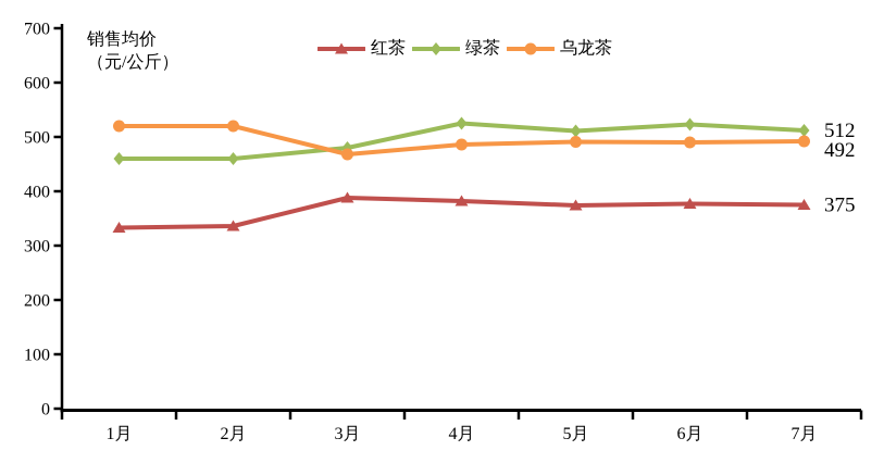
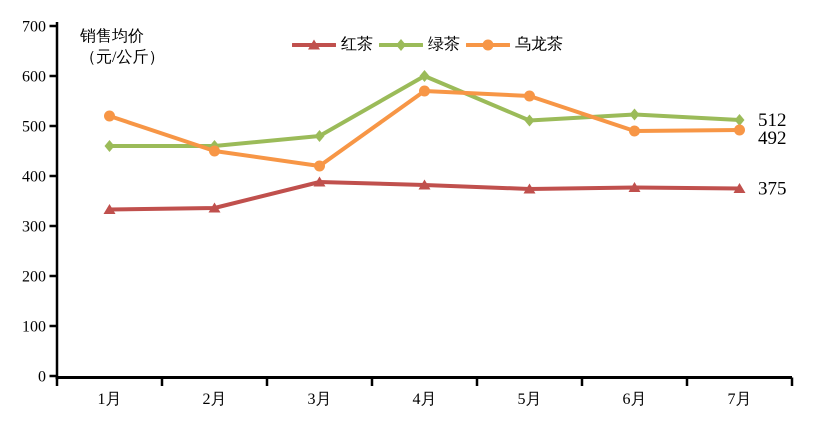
乌龙茶/2月: 520 -> 450
乌龙茶/3月: 470 -> 420
绿茶/4月: 520 -> 600
乌龙茶/4月: 490 -> 570
乌龙茶/5月: 490 -> 560
